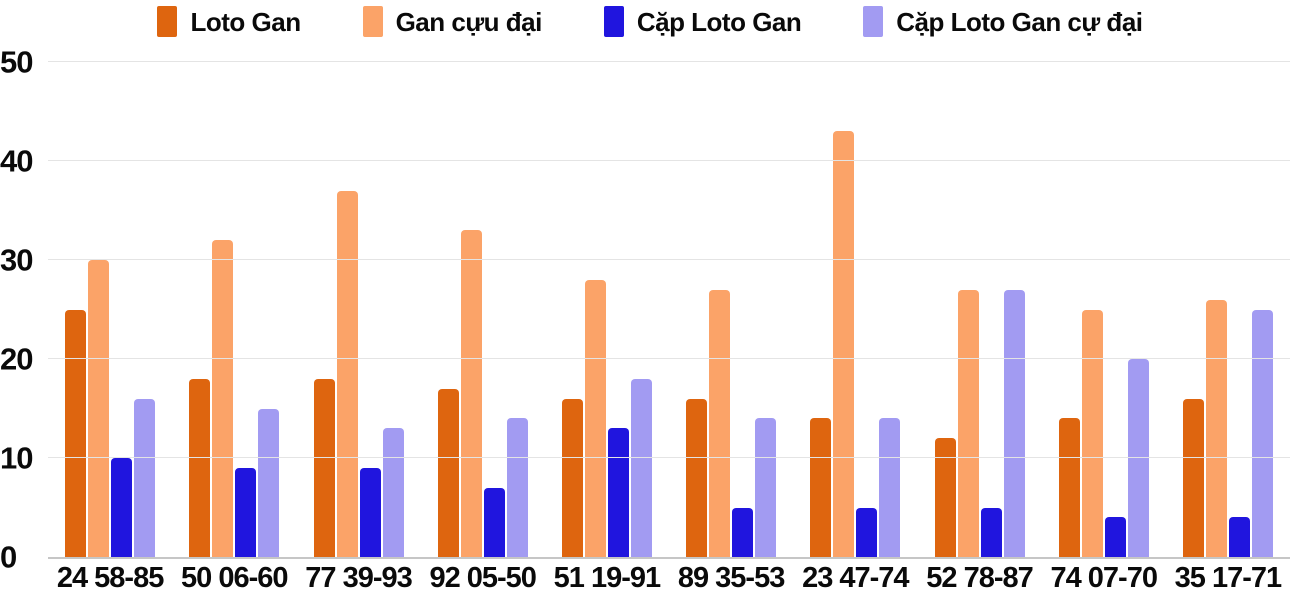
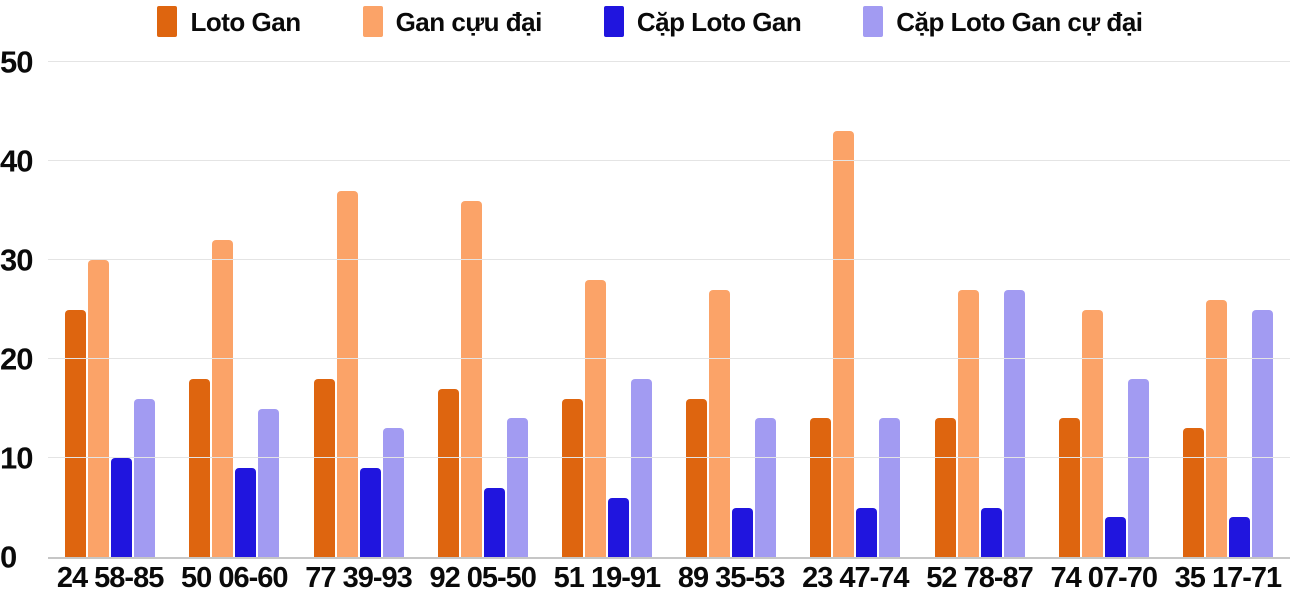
Gan cựu đại/92 05-50: 33 -> 36
Cặp Loto Gan/51 19-91: 13 -> 6
Loto Gan/52 78-87: 12 -> 14
Cặp Loto Gan cự đại/74 07-70: 20 -> 18
Loto Gan/35 17-71: 16 -> 13
